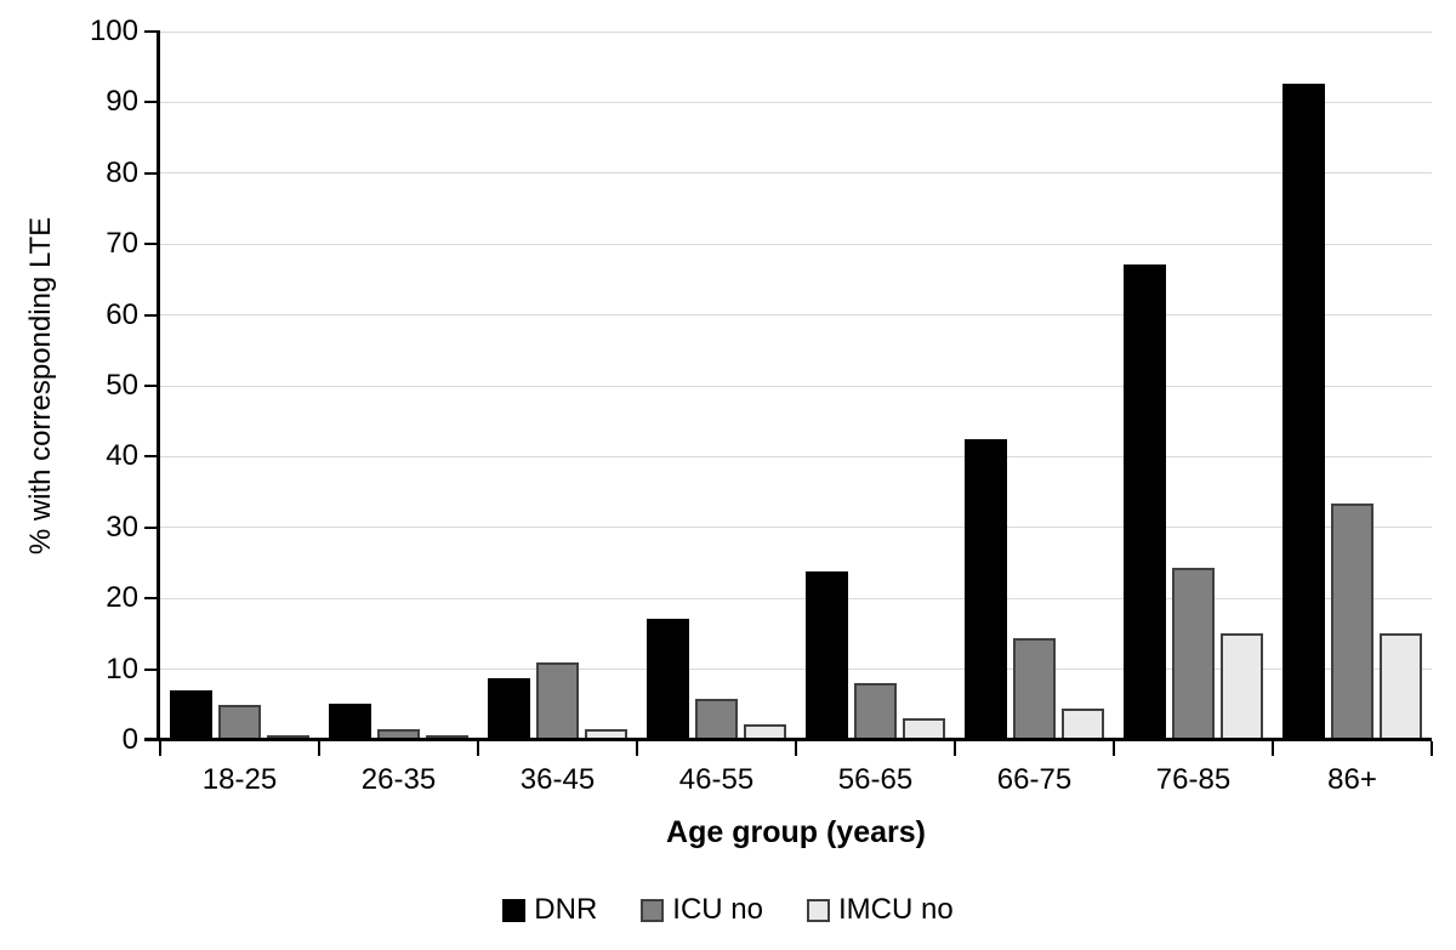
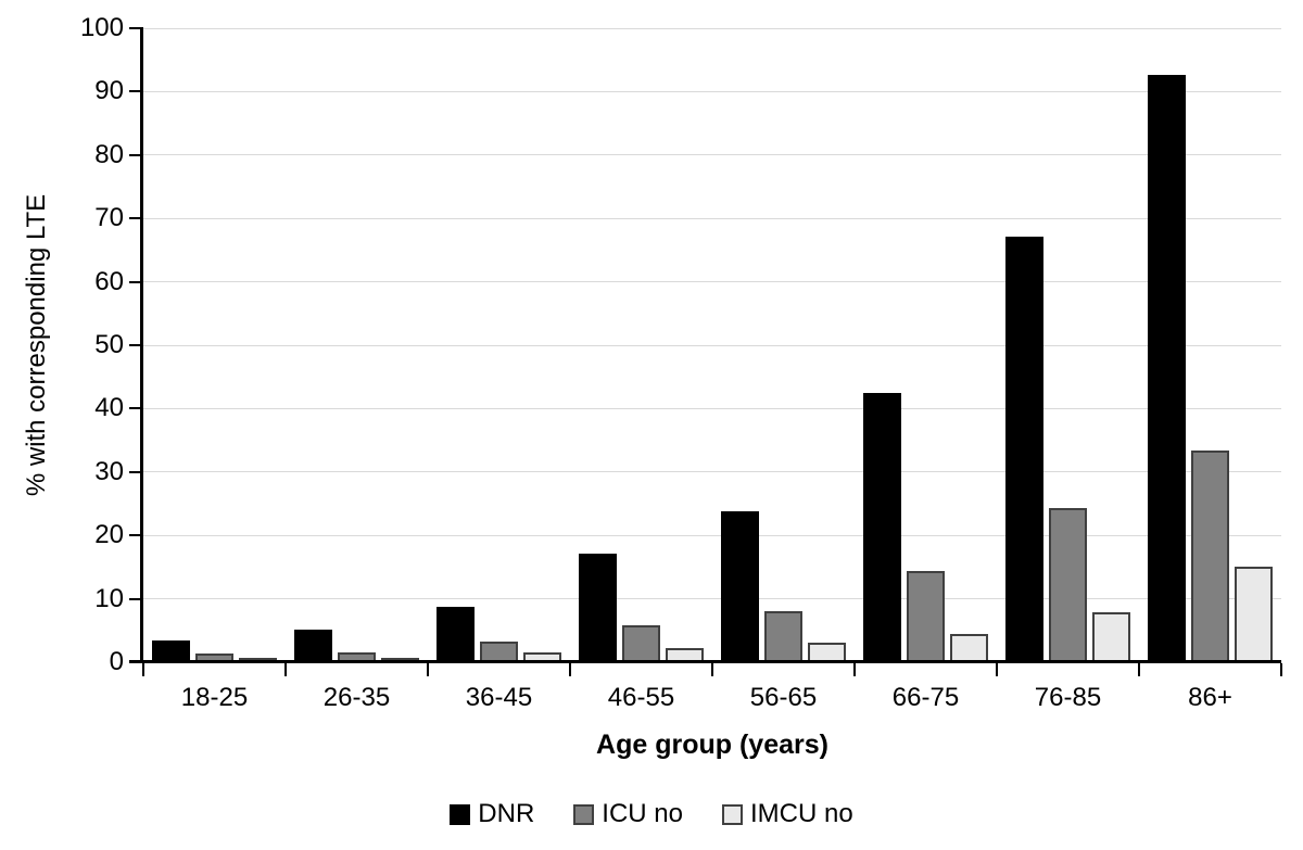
DNR/18-25: 7 -> 3
ICU no/18-25: 5 -> 1
ICU no/36-45: 11 -> 3
IMCU no/76-85: 15 -> 8
